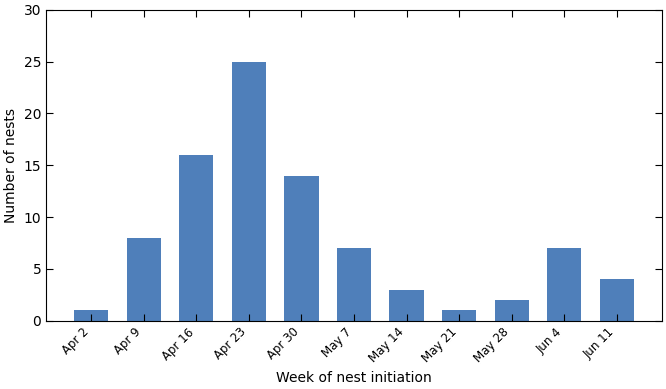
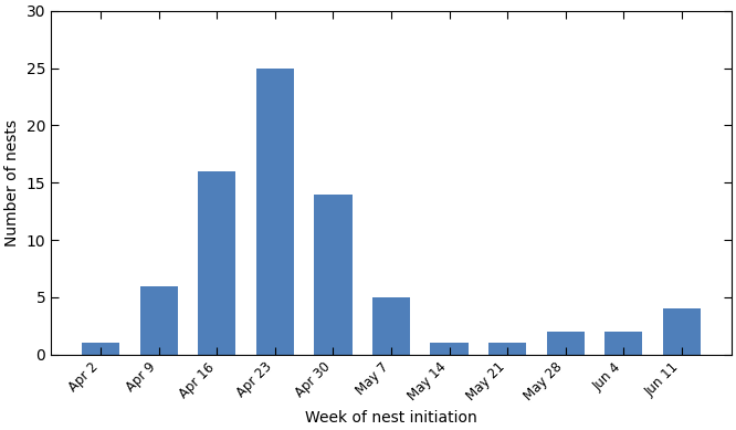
Apr 9: 8 -> 6
May 7: 7 -> 5
May 14: 3 -> 1
Jun 4: 7 -> 2
